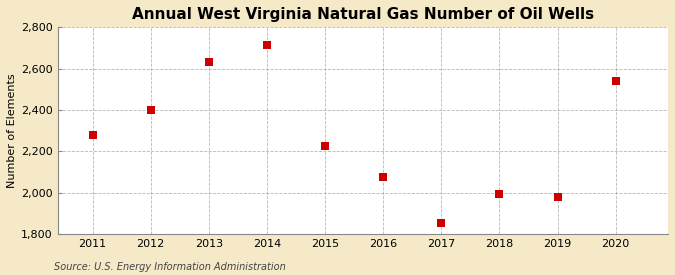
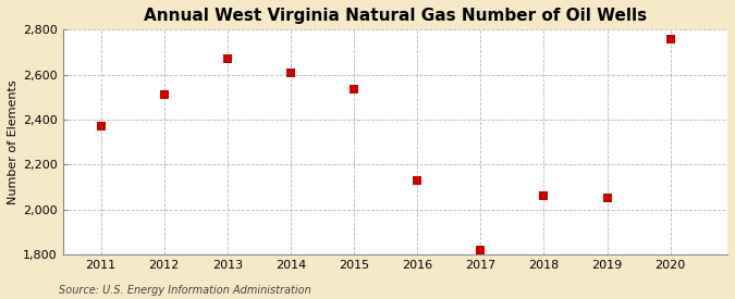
2011: 2,280 -> 2,370
2012: 2,400 -> 2,510
2013: 2,630 -> 2,670
2014: 2,715 -> 2,610
2015: 2,225 -> 2,535
2016: 2,075 -> 2,130
2017: 1,855 -> 1,820
2018: 1,995 -> 2,060
2019: 1,980 -> 2,050
2020: 2,540 -> 2,760
